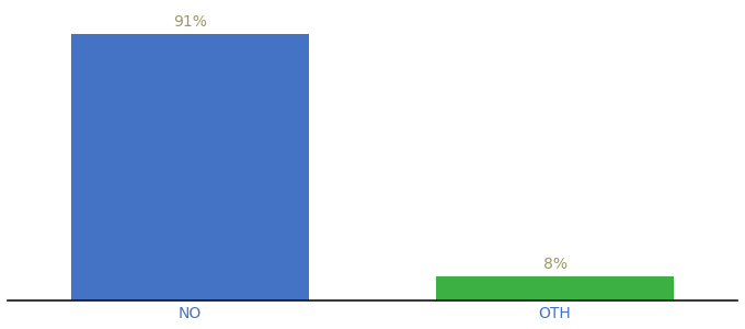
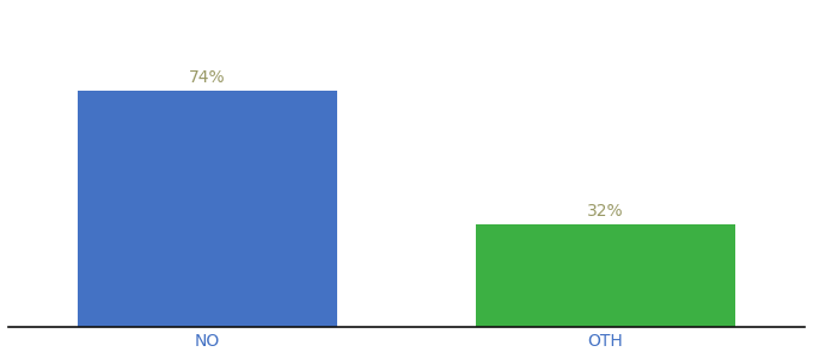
NO: 91% -> 74%
OTH: 8% -> 32%
